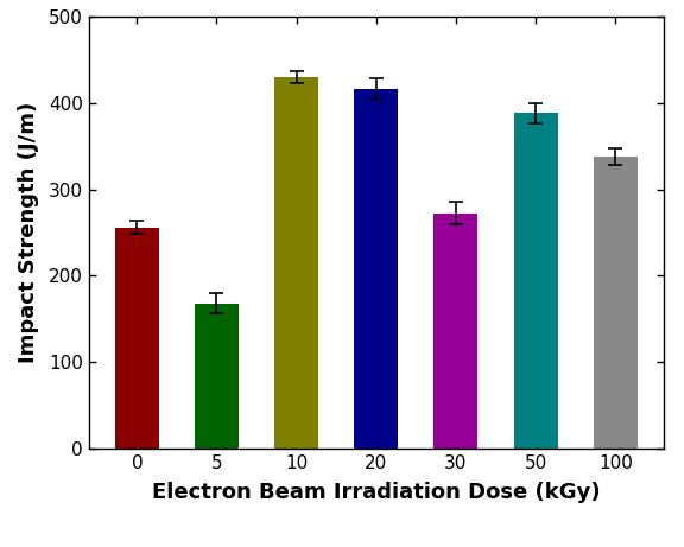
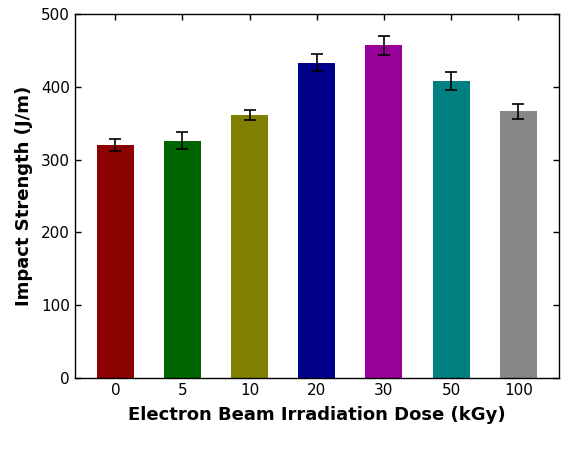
0: 256 -> 320
5: 168 -> 326
10: 430 -> 361
20: 416 -> 433
30: 272 -> 457
50: 388 -> 408
100: 338 -> 366
